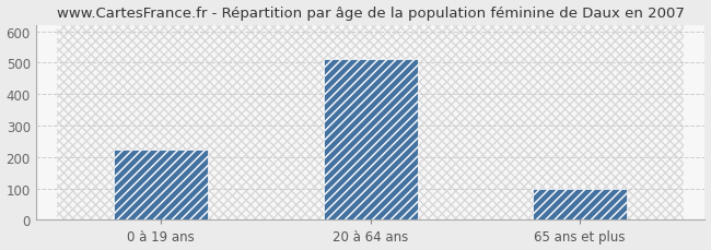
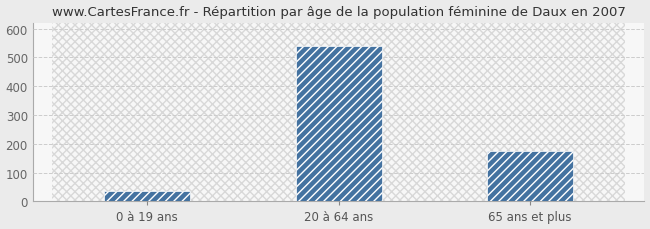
0 à 19 ans: 225 -> 35
20 à 64 ans: 513 -> 540
65 ans et plus: 100 -> 175
